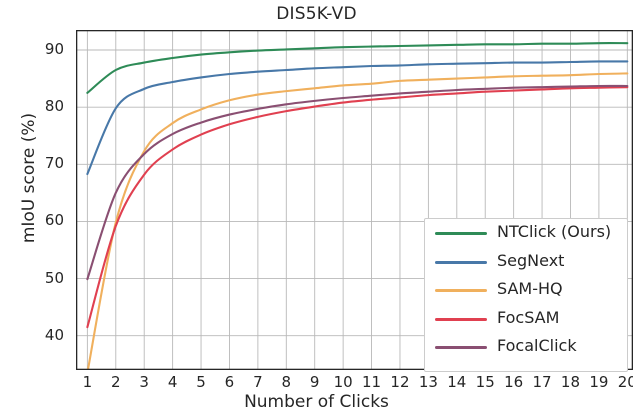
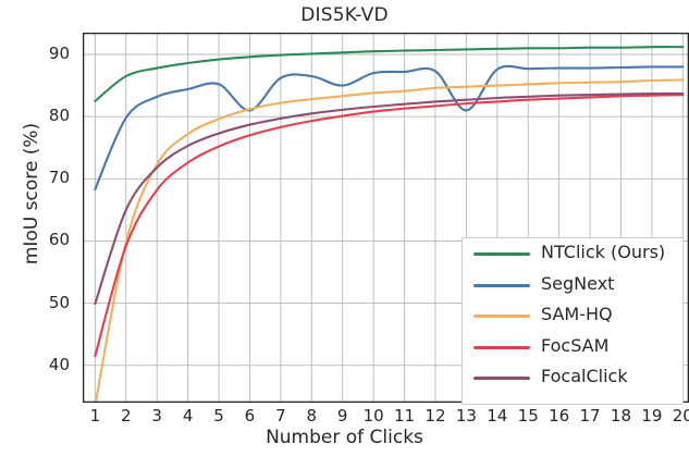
SegNext/6: 86 -> 81
SegNext/9: 87 -> 85
SegNext/13: 88 -> 81
